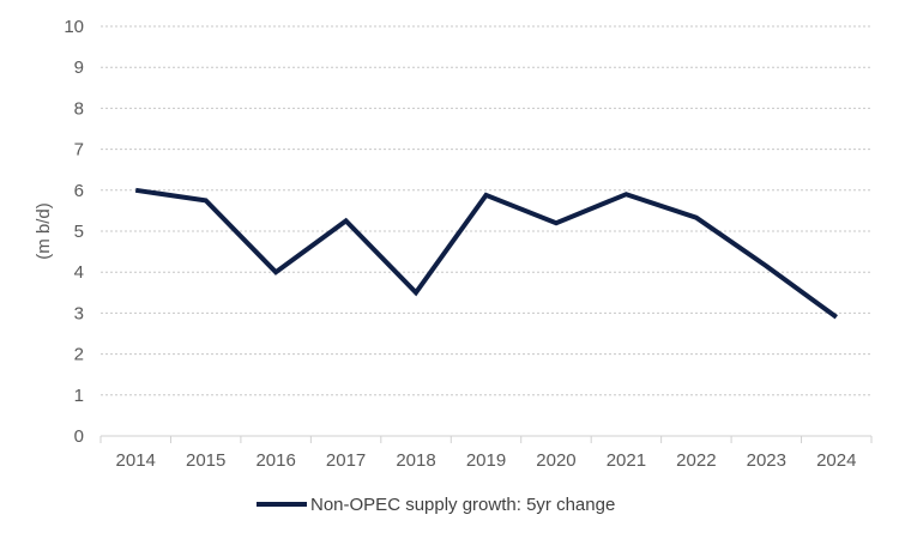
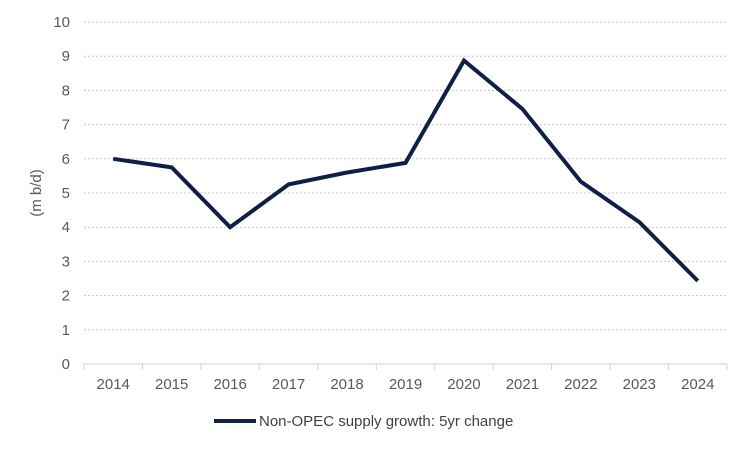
2018: 3.5 -> 5.6
2020: 5.2 -> 8.9
2021: 5.9 -> 7.5
2024: 2.9 -> 2.4
